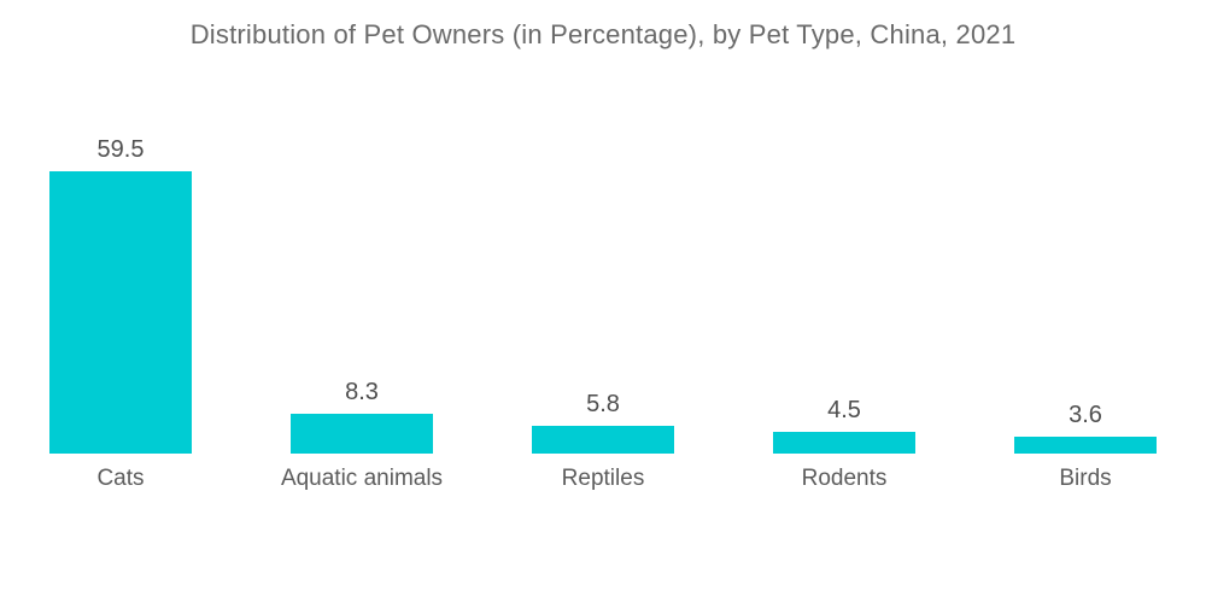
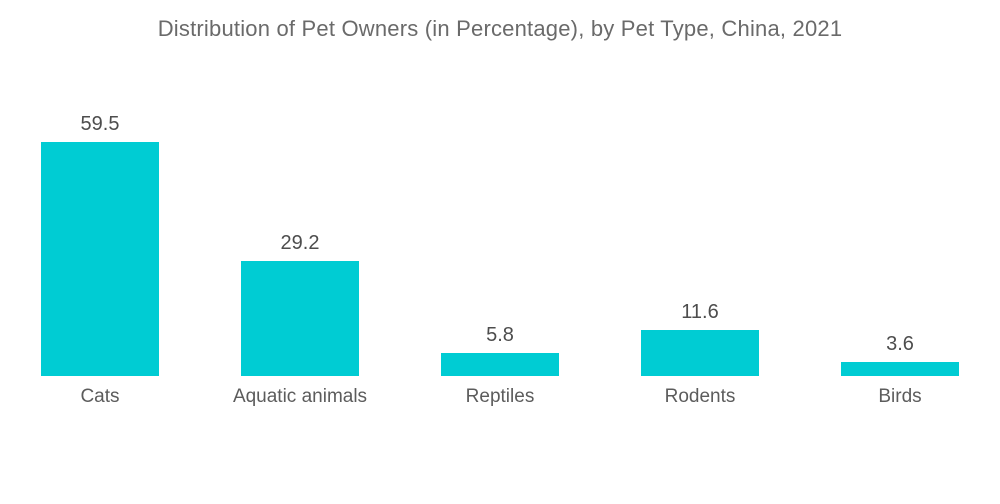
Aquatic animals: 8.3 -> 29.2
Rodents: 4.5 -> 11.6
